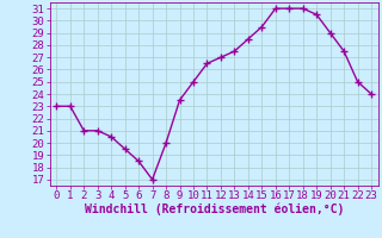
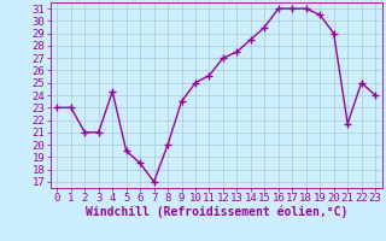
4: 20.5 -> 24.3
11: 26.5 -> 25.6
21: 27.5 -> 21.7
